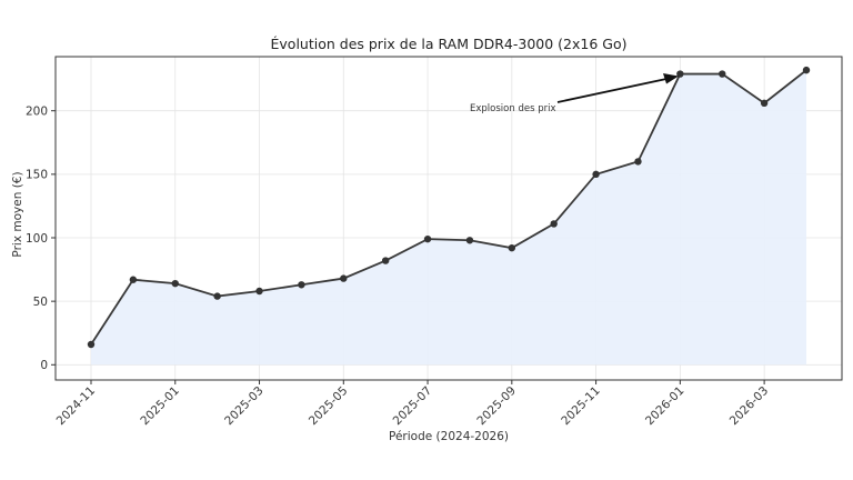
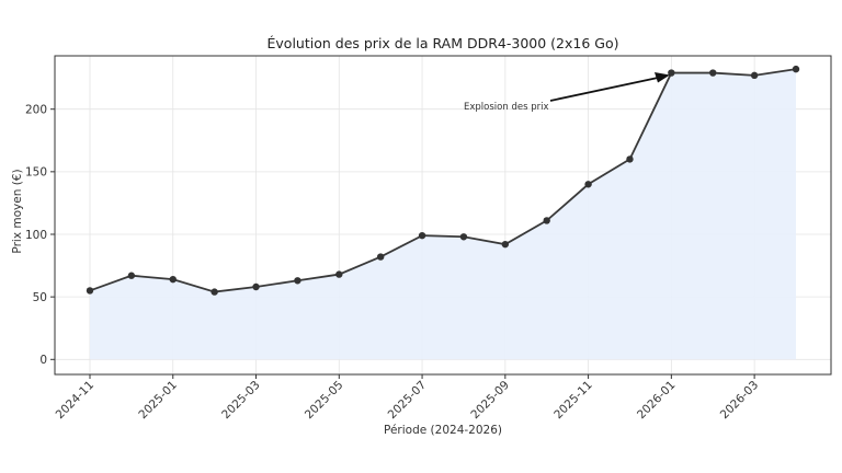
2024-11: 16 -> 55
2025-11: 150 -> 140
2026-03: 206 -> 227
